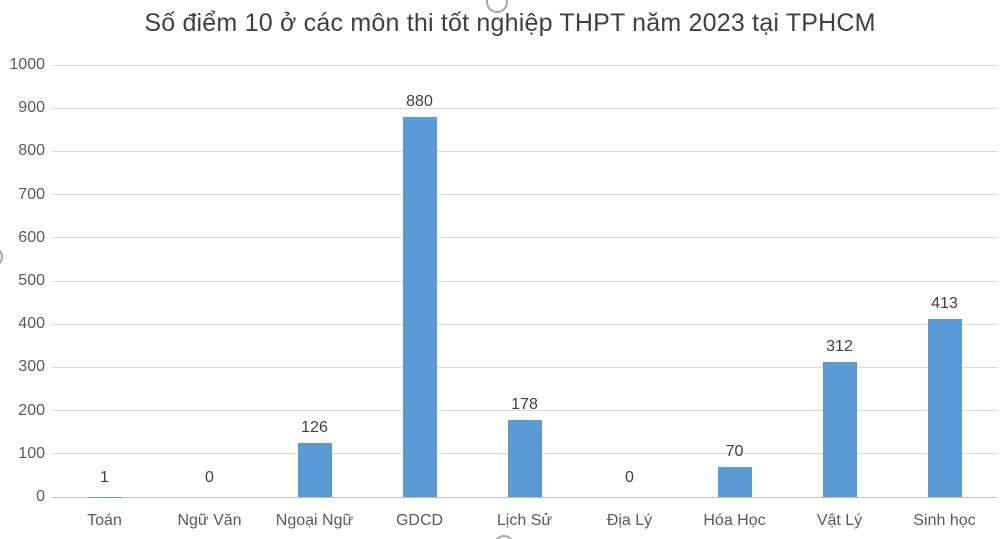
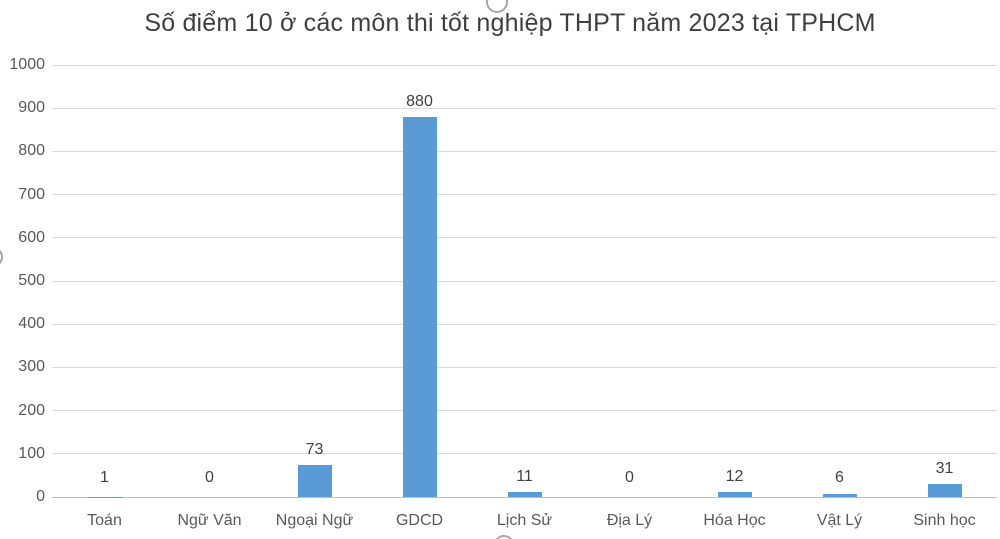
Ngoại Ngữ: 126 -> 73
Lịch Sử: 178 -> 11
Hóa Học: 70 -> 12
Vật Lý: 312 -> 6
Sinh học: 413 -> 31
